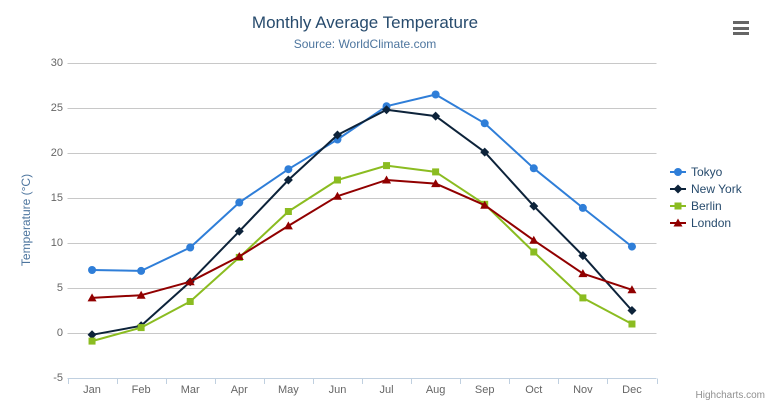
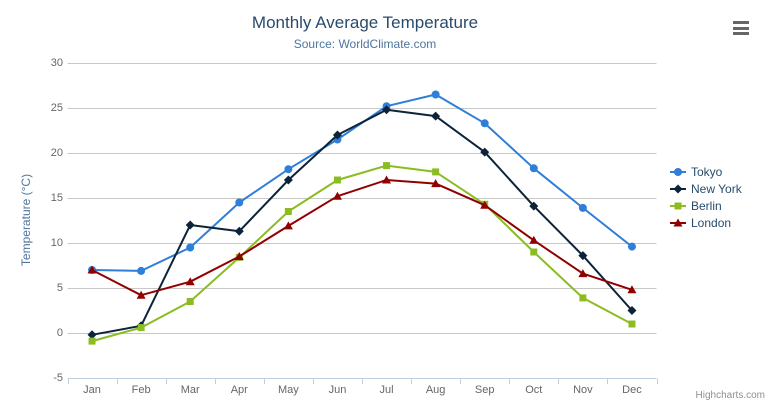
London/Jan: 4 -> 7
New York/Mar: 6 -> 12
